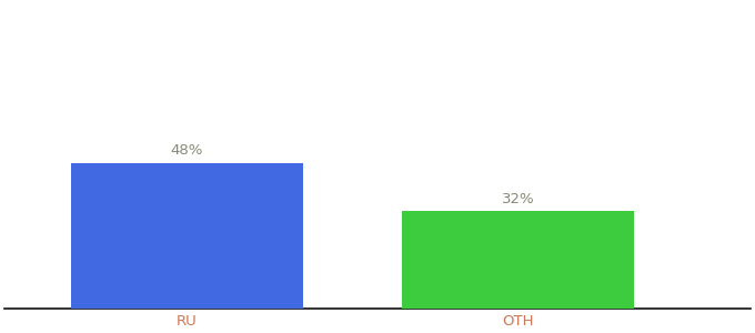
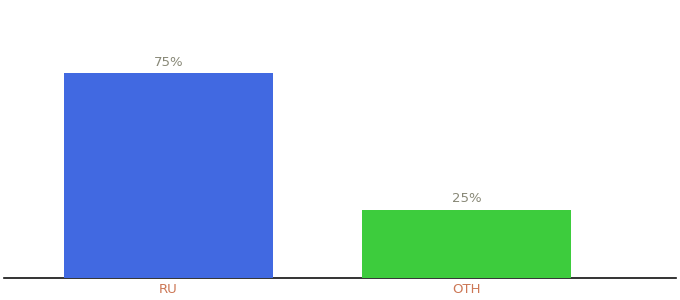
RU: 48% -> 75%
OTH: 32% -> 25%
